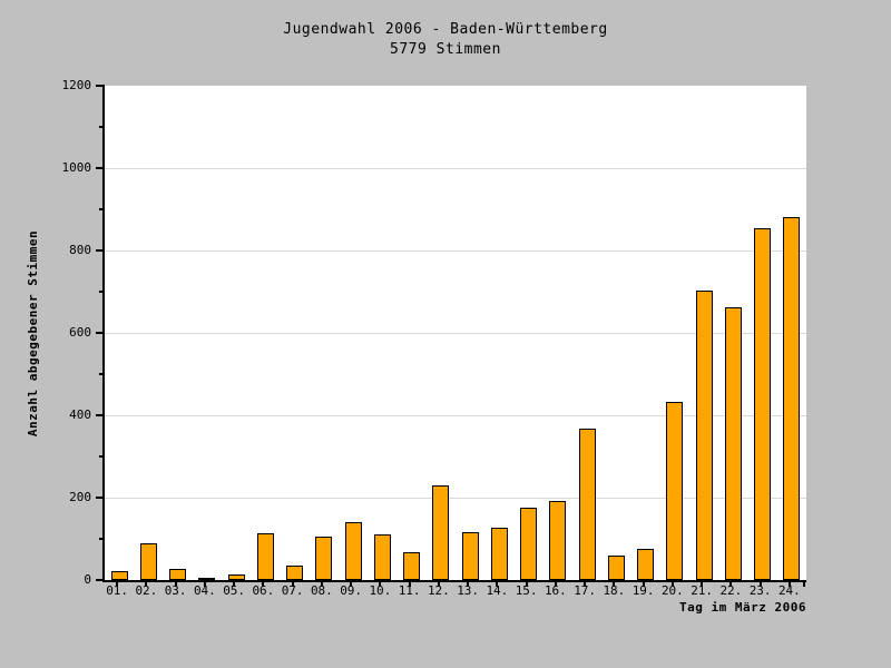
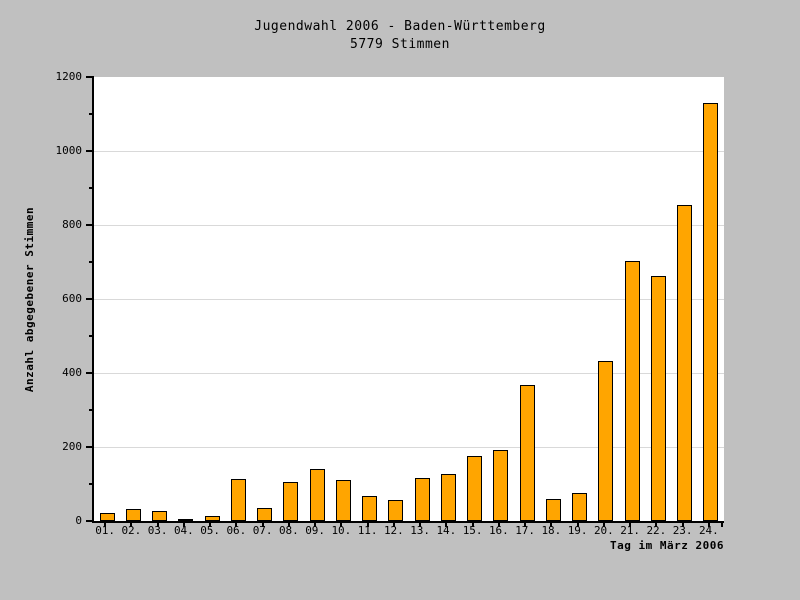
02.: 90 -> 30
12.: 230 -> 60
24.: 880 -> 1130
